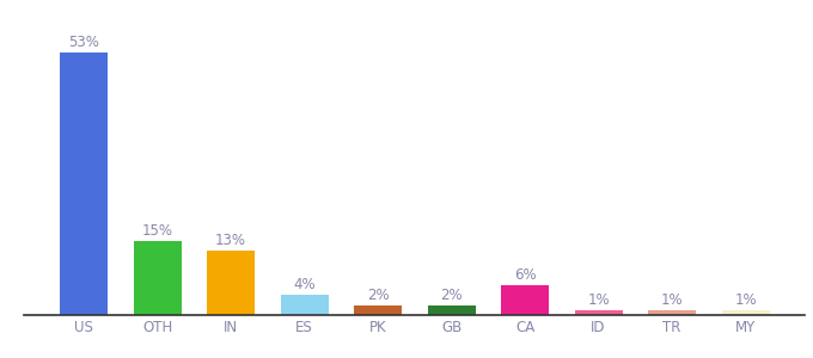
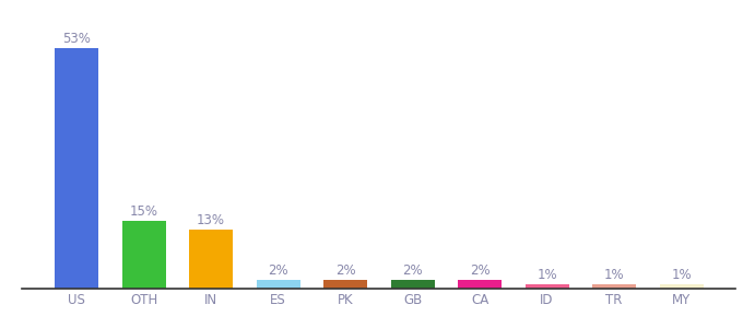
ES: 4% -> 2%
CA: 6% -> 2%
